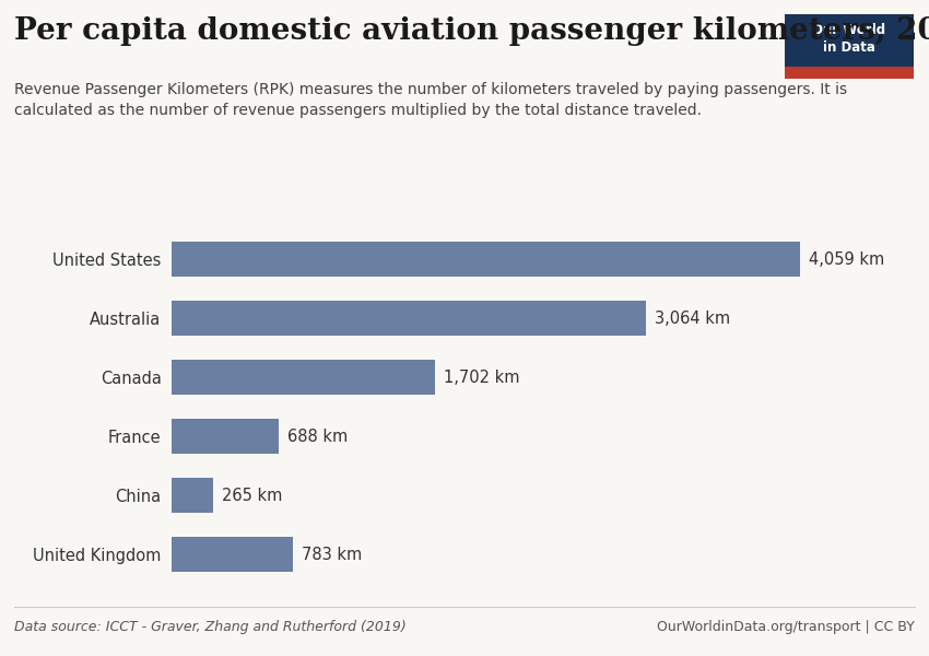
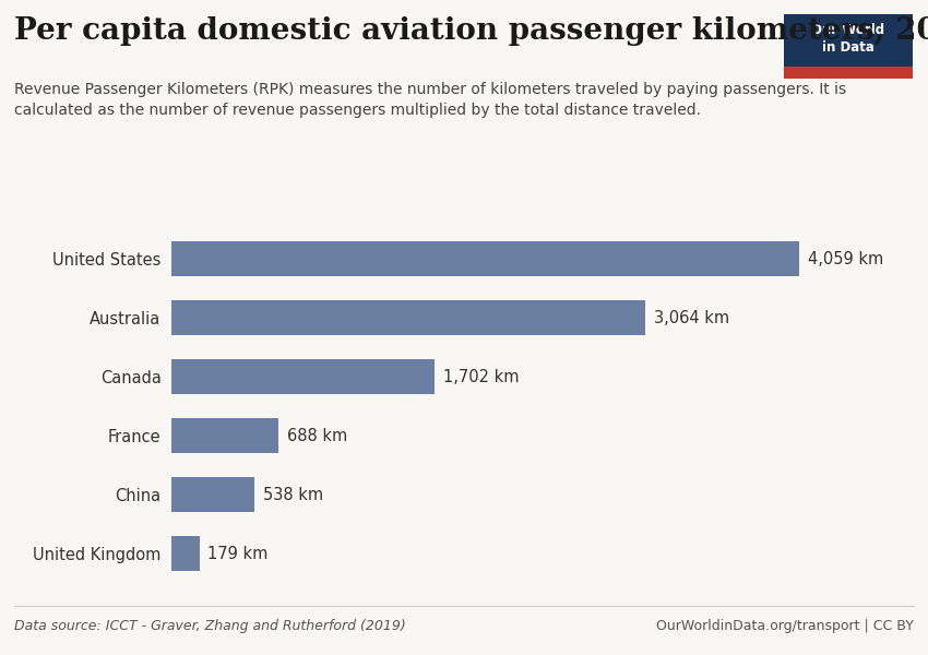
China: 265 -> 538
United Kingdom: 783 -> 179
